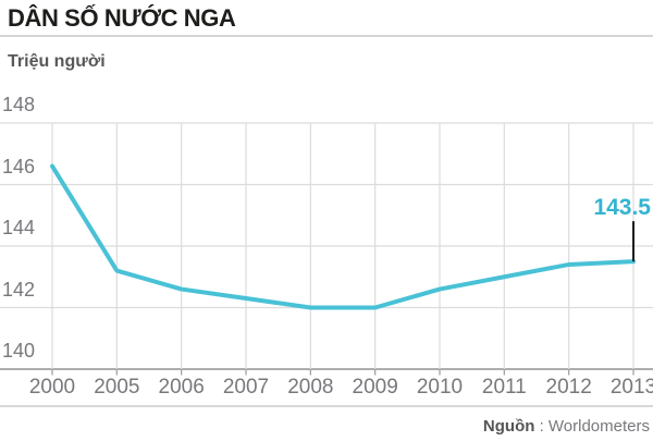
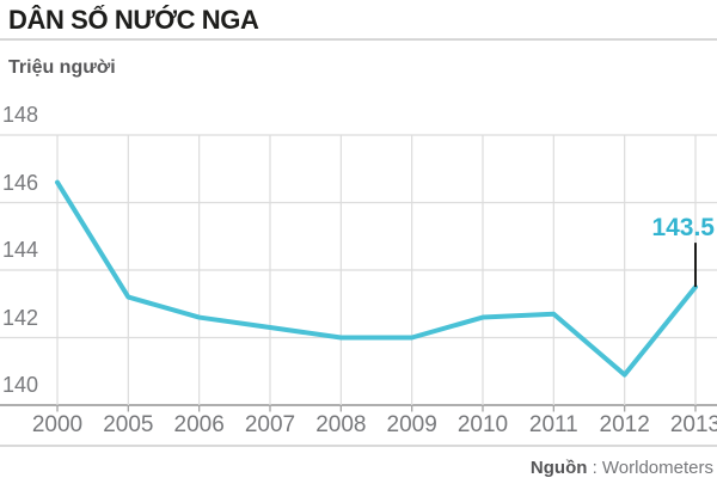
2011: 143.0 -> 142.7
2012: 143.4 -> 140.9
